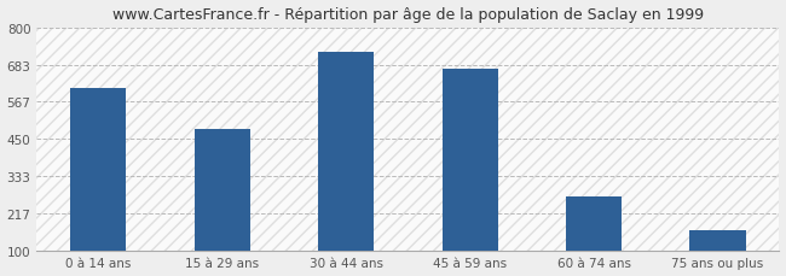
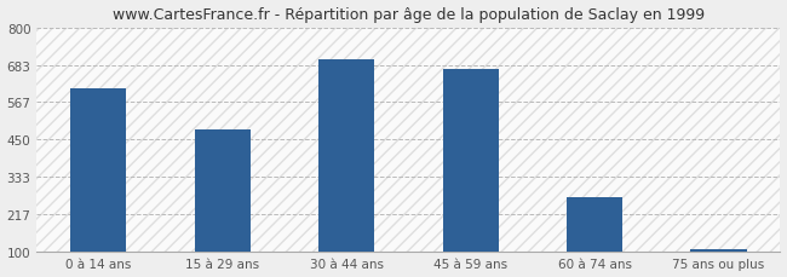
30 à 44 ans: 725 -> 700
75 ans ou plus: 165 -> 108
